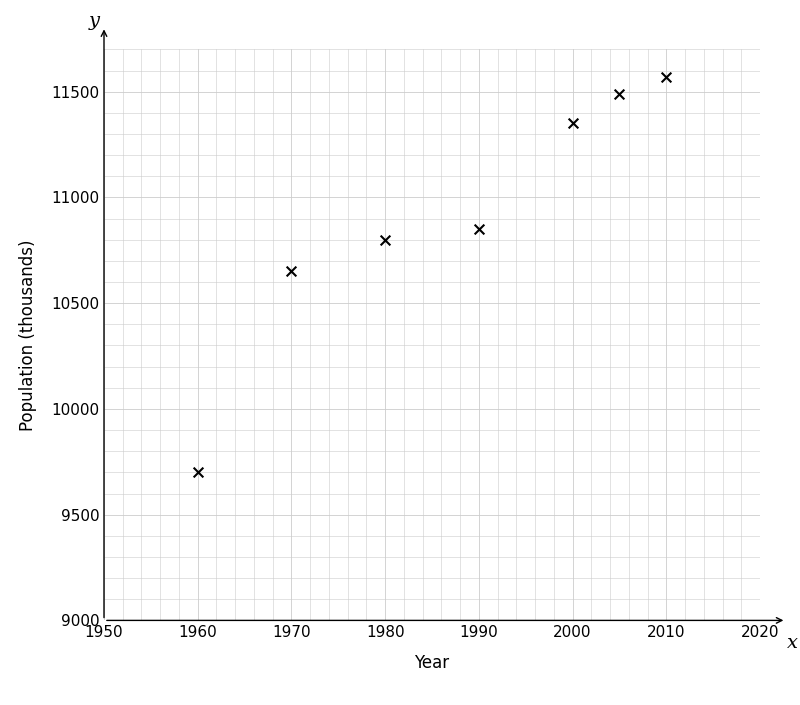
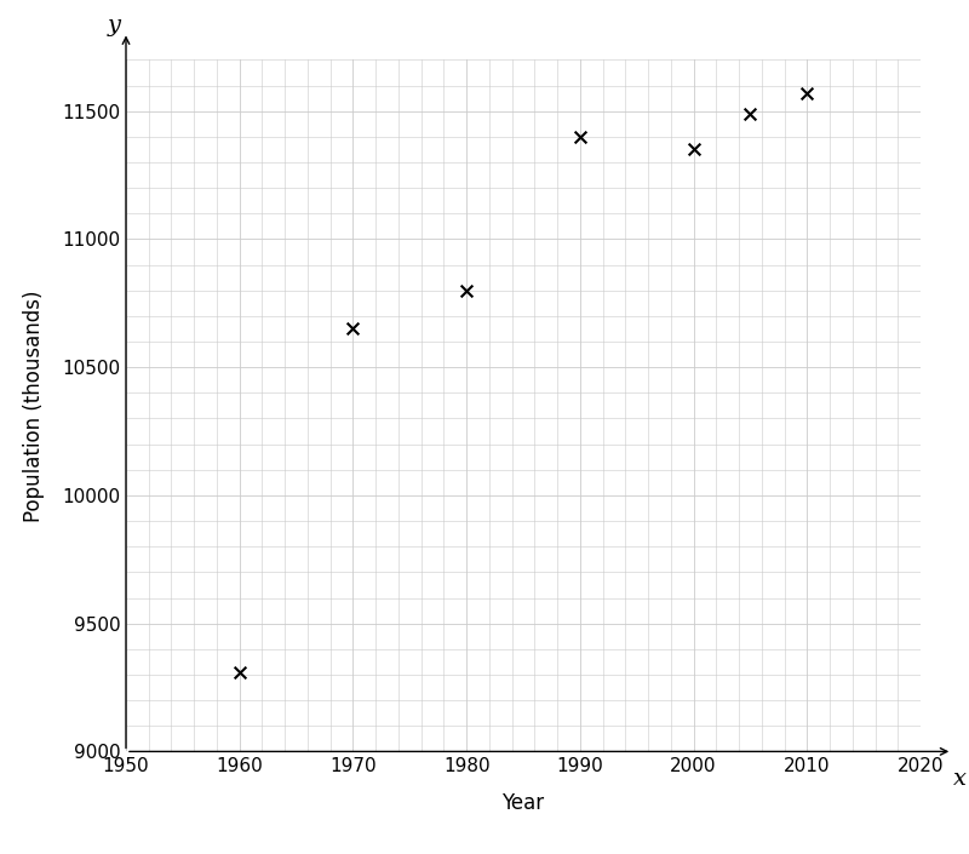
1960: 9700 -> 9310
1990: 10850 -> 11400
